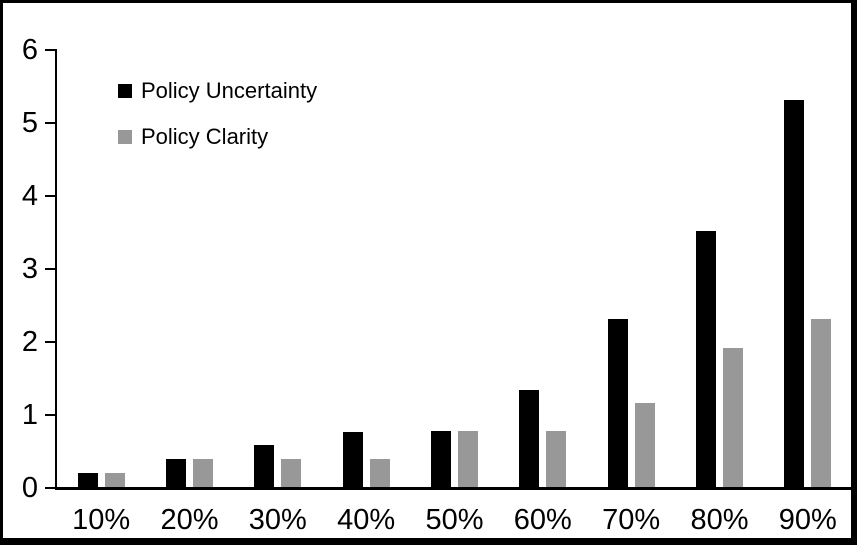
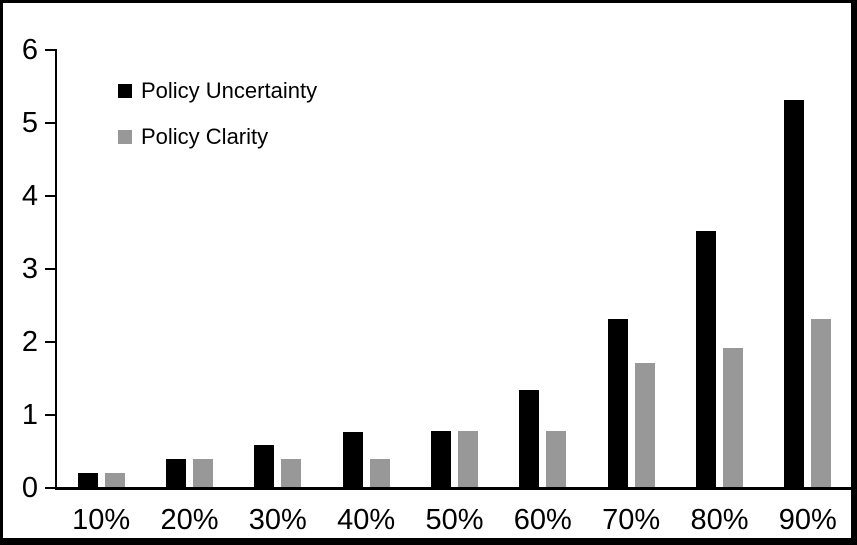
Policy Clarity/70%: 1.1 -> 1.7
